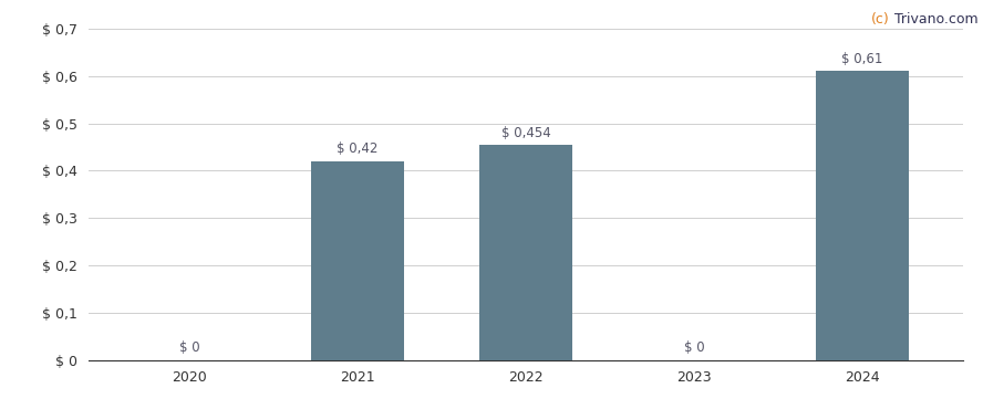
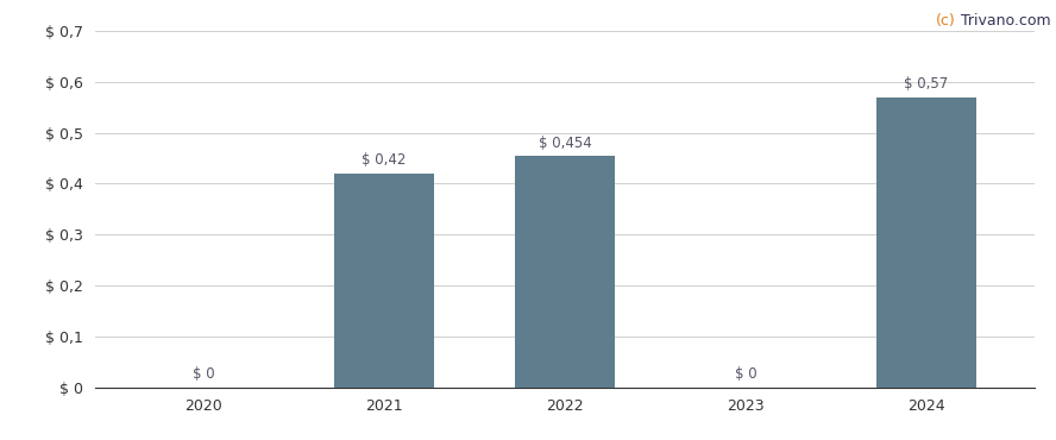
2024: 0,61 -> 0,57
